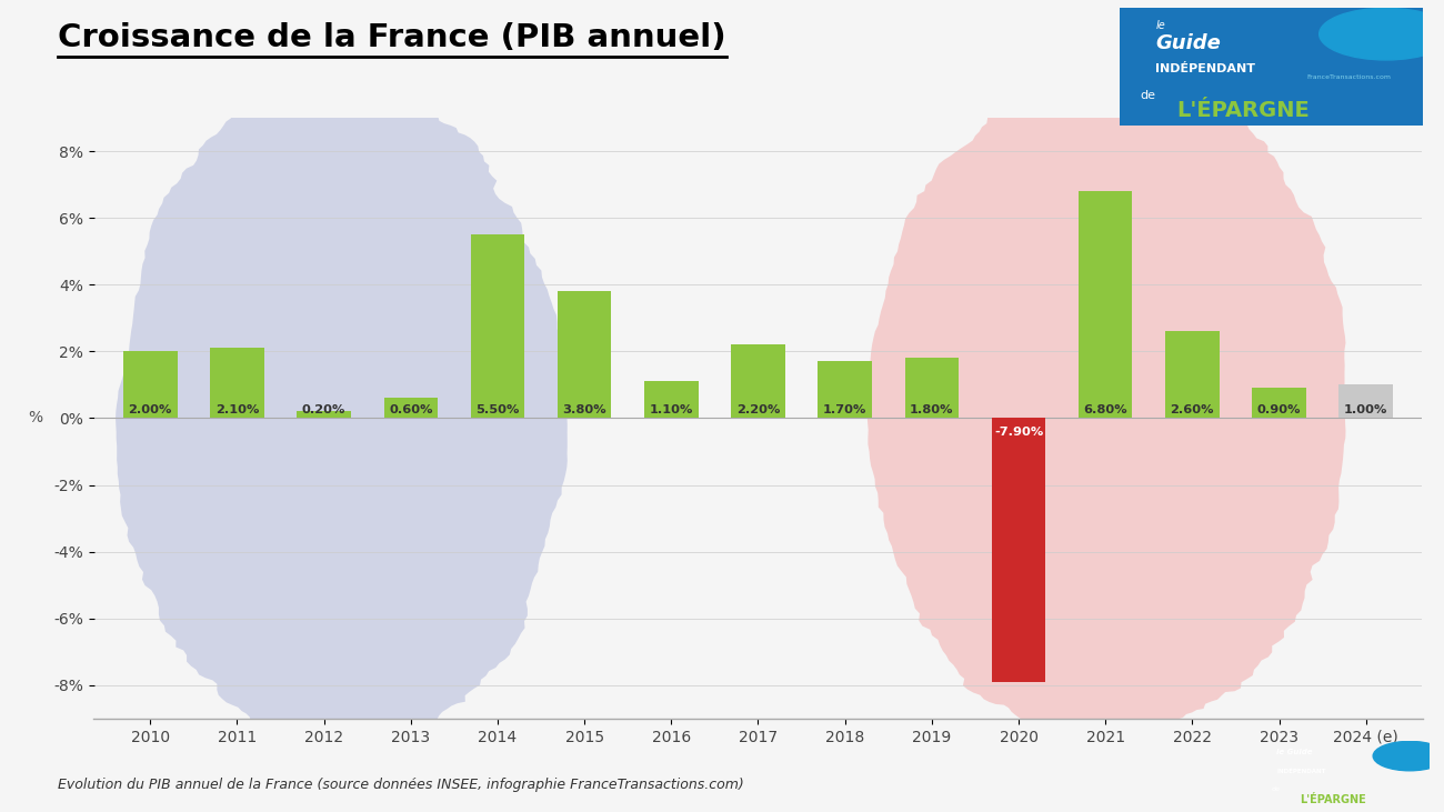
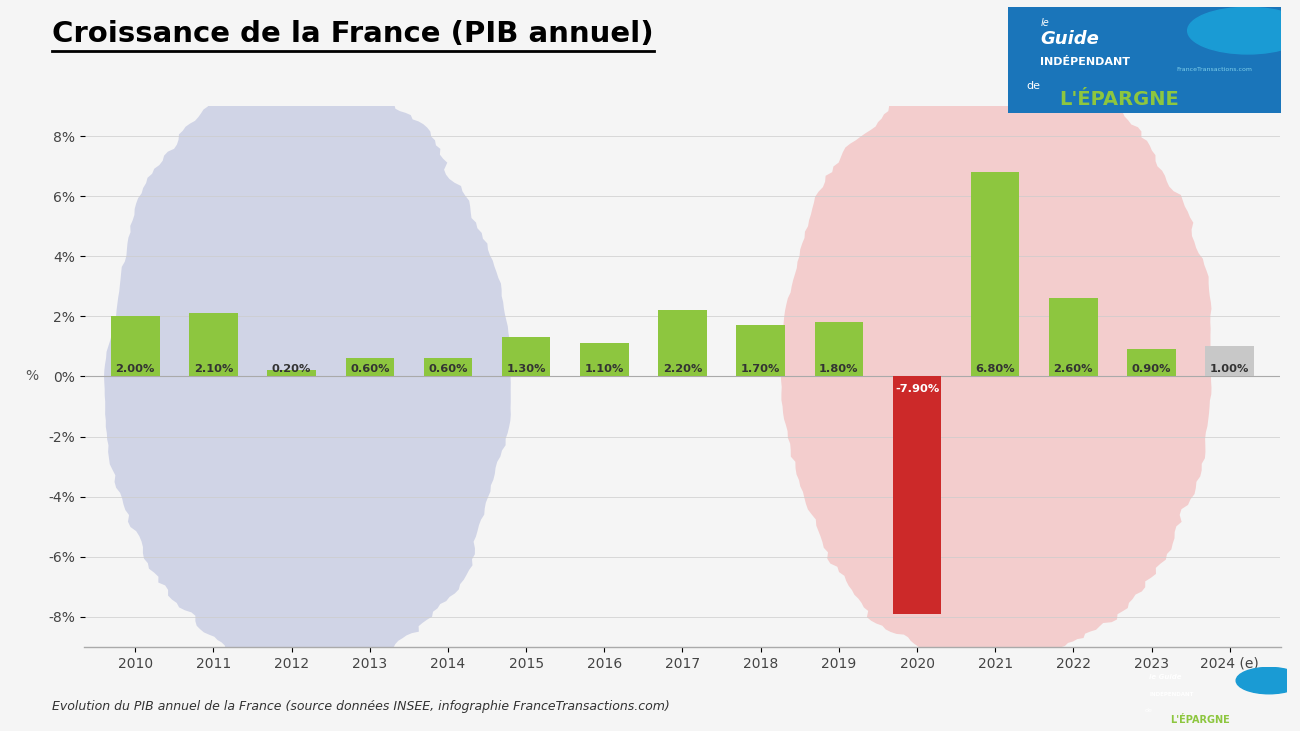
2014: 5.50% -> 0.60%
2015: 3.80% -> 1.30%
